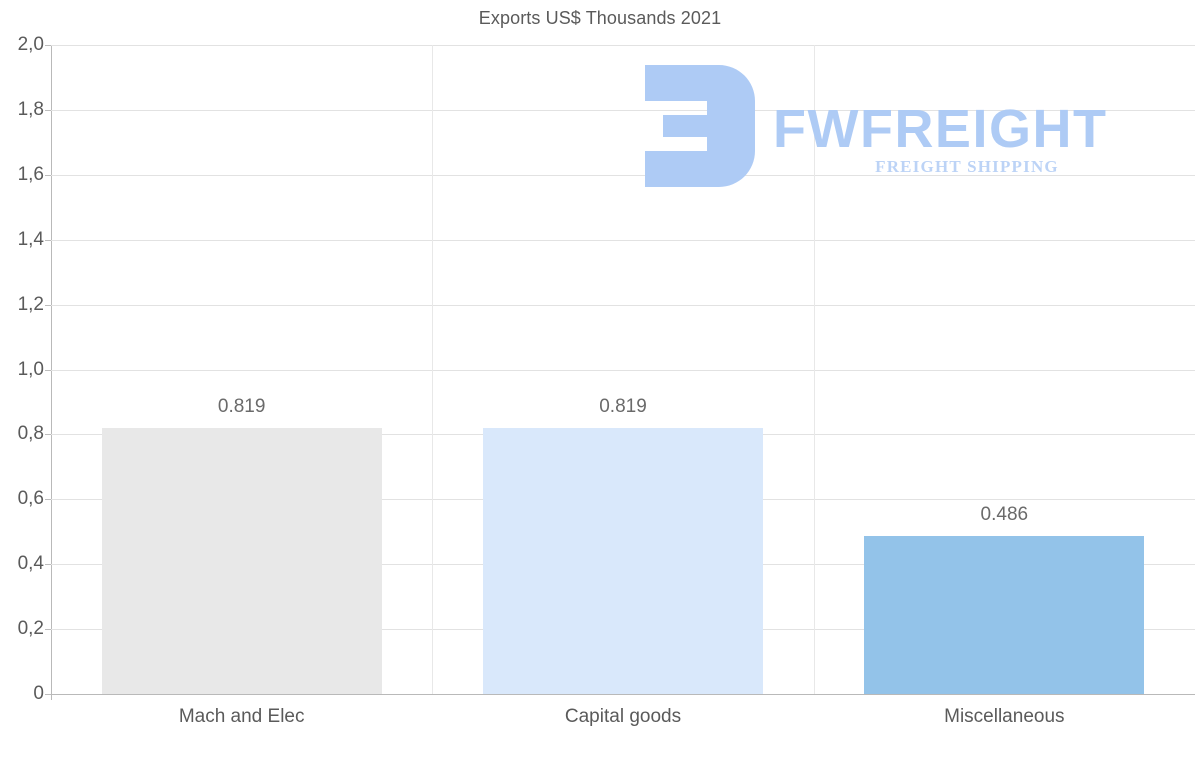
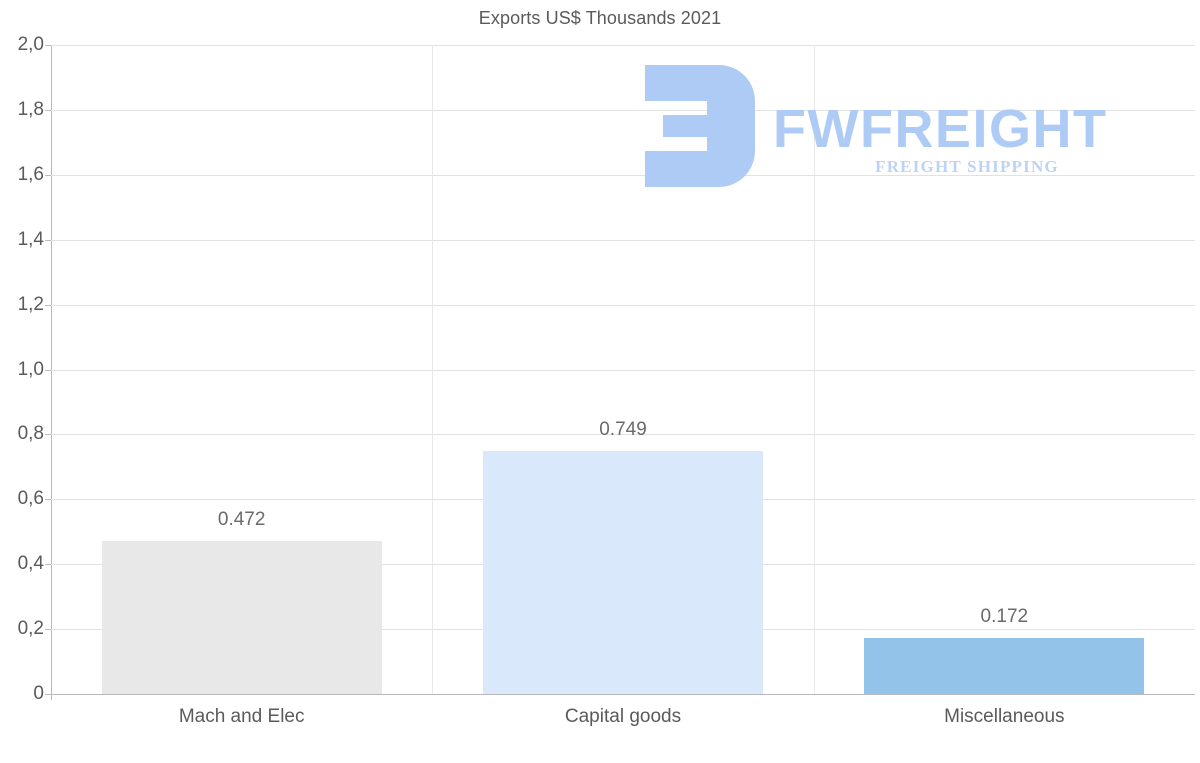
Mach and Elec: 0.819 -> 0.472
Capital goods: 0.819 -> 0.749
Miscellaneous: 0.486 -> 0.172
